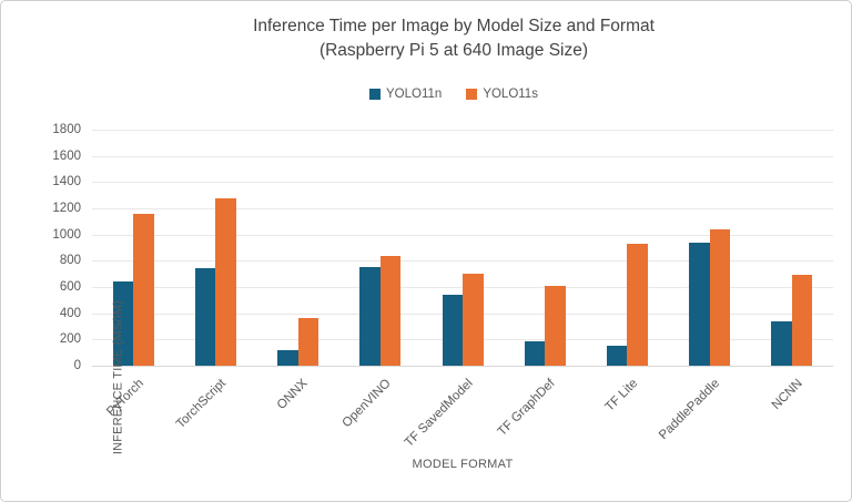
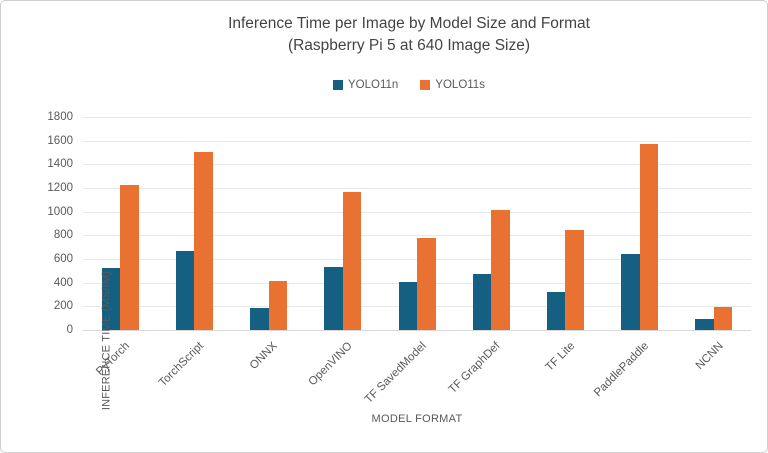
YOLO11n/PyTorch: 640 -> 520
YOLO11s/PyTorch: 1160 -> 1230
YOLO11n/TorchScript: 740 -> 660
YOLO11s/TorchScript: 1280 -> 1510
YOLO11n/ONNX: 120 -> 180
YOLO11s/ONNX: 360 -> 420
YOLO11n/OpenVINO: 750 -> 530
YOLO11s/OpenVINO: 840 -> 1170
YOLO11n/TF SavedModel: 540 -> 410
YOLO11s/TF SavedModel: 700 -> 780
YOLO11n/TF GraphDef: 190 -> 470
YOLO11s/TF GraphDef: 610 -> 1010
YOLO11n/TF Lite: 150 -> 320
YOLO11s/TF Lite: 930 -> 850
YOLO11n/PaddlePaddle: 940 -> 640
YOLO11s/PaddlePaddle: 1040 -> 1570
YOLO11n/NCNN: 340 -> 90
YOLO11s/NCNN: 690 -> 200
